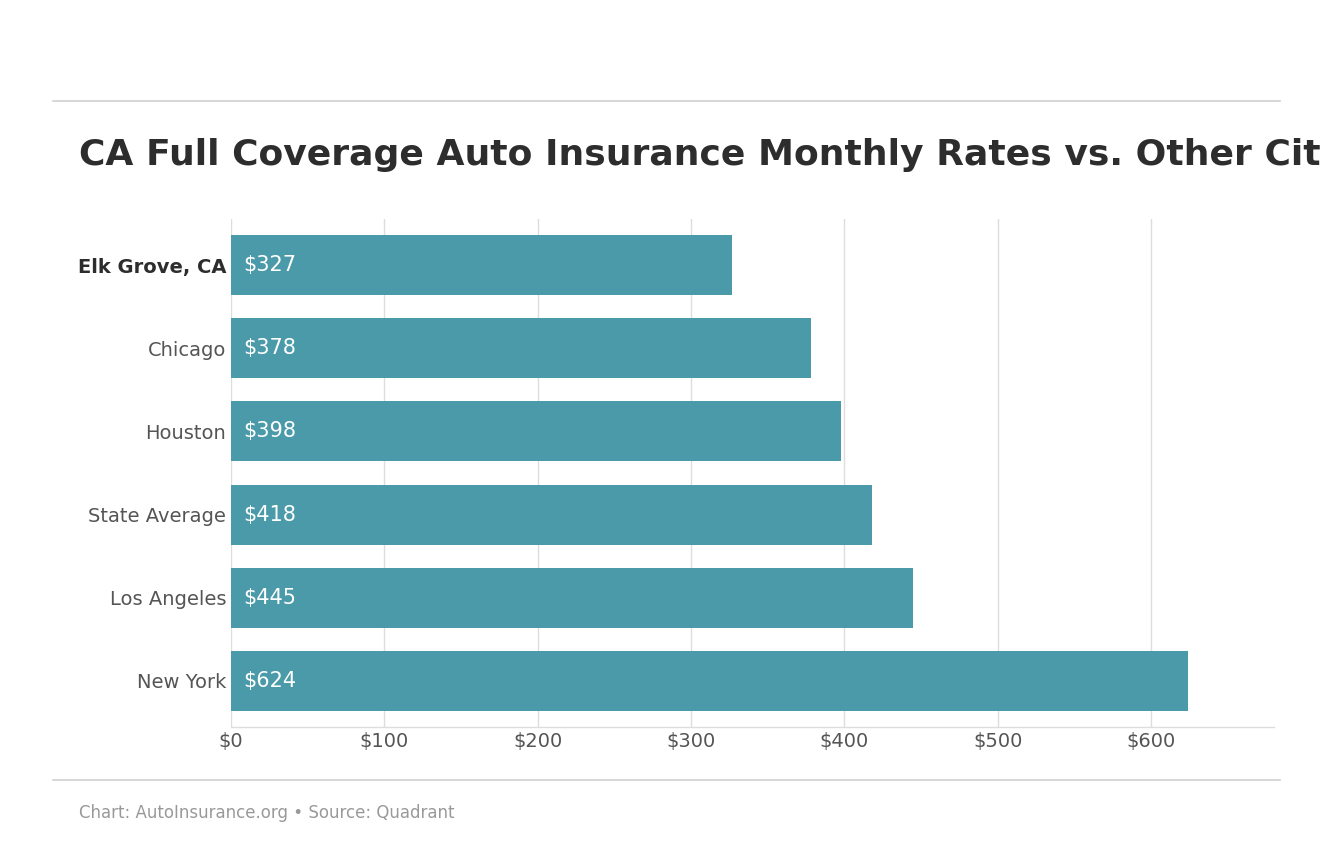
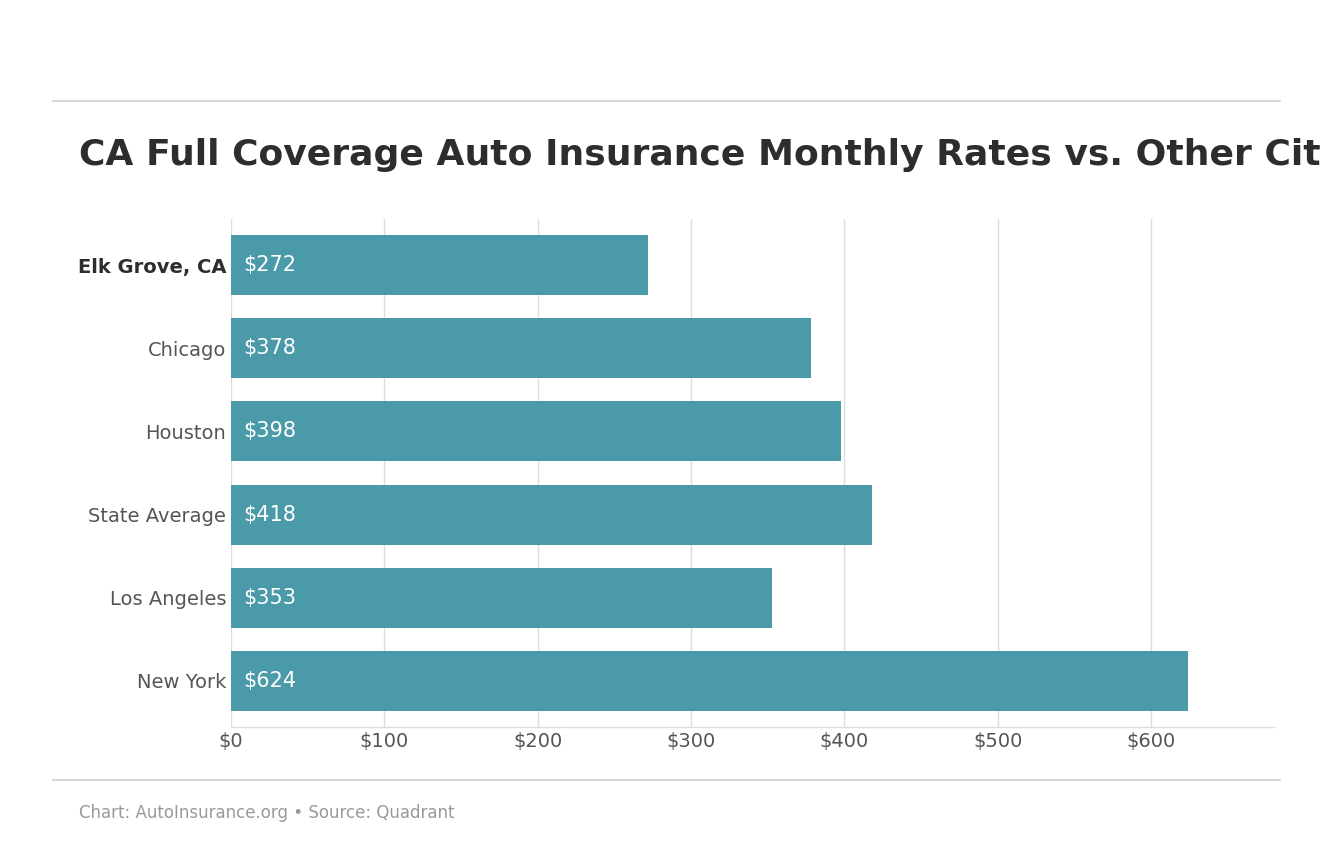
Elk Grove, CA: $327 -> $272
Los Angeles: $445 -> $353
